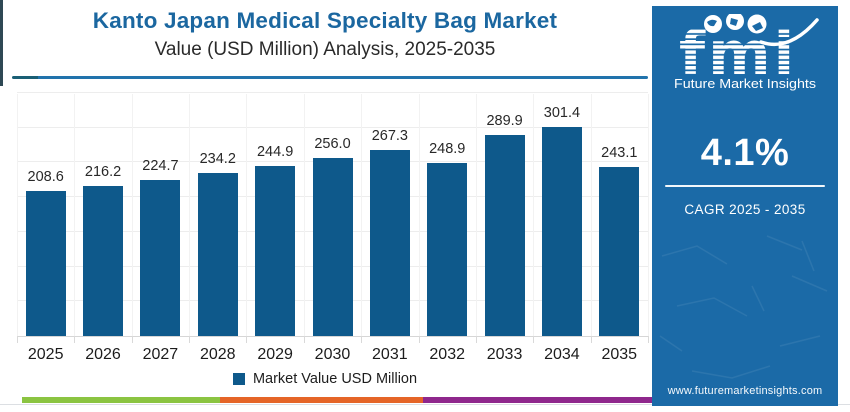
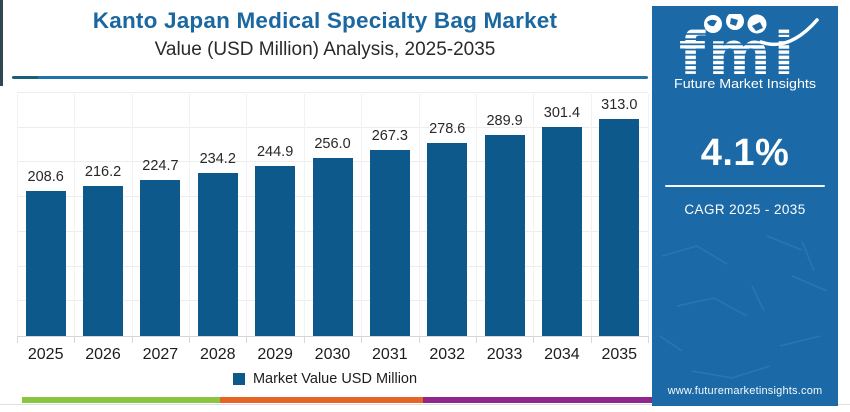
2032: 248.9 -> 278.6
2035: 243.1 -> 313.0
